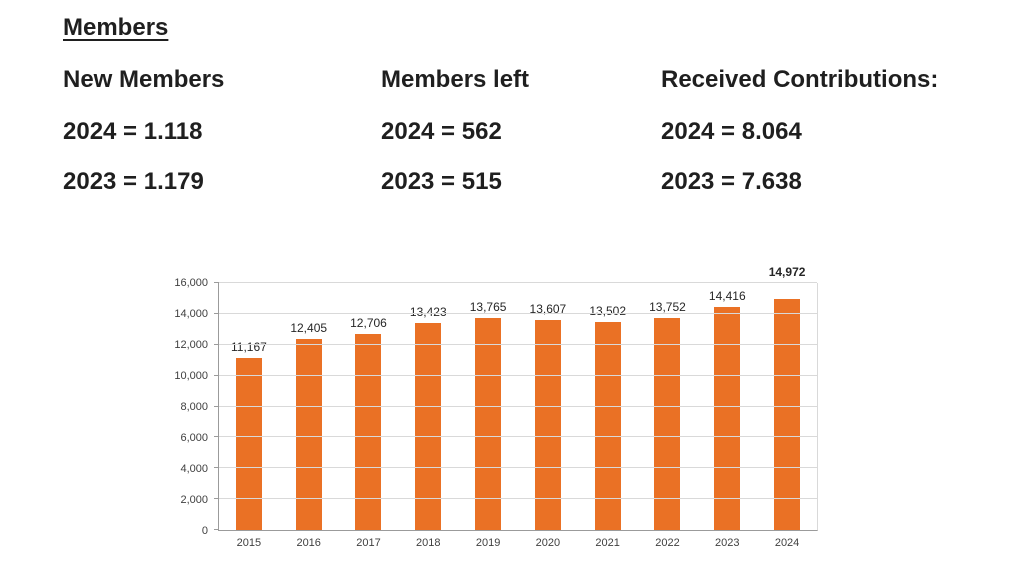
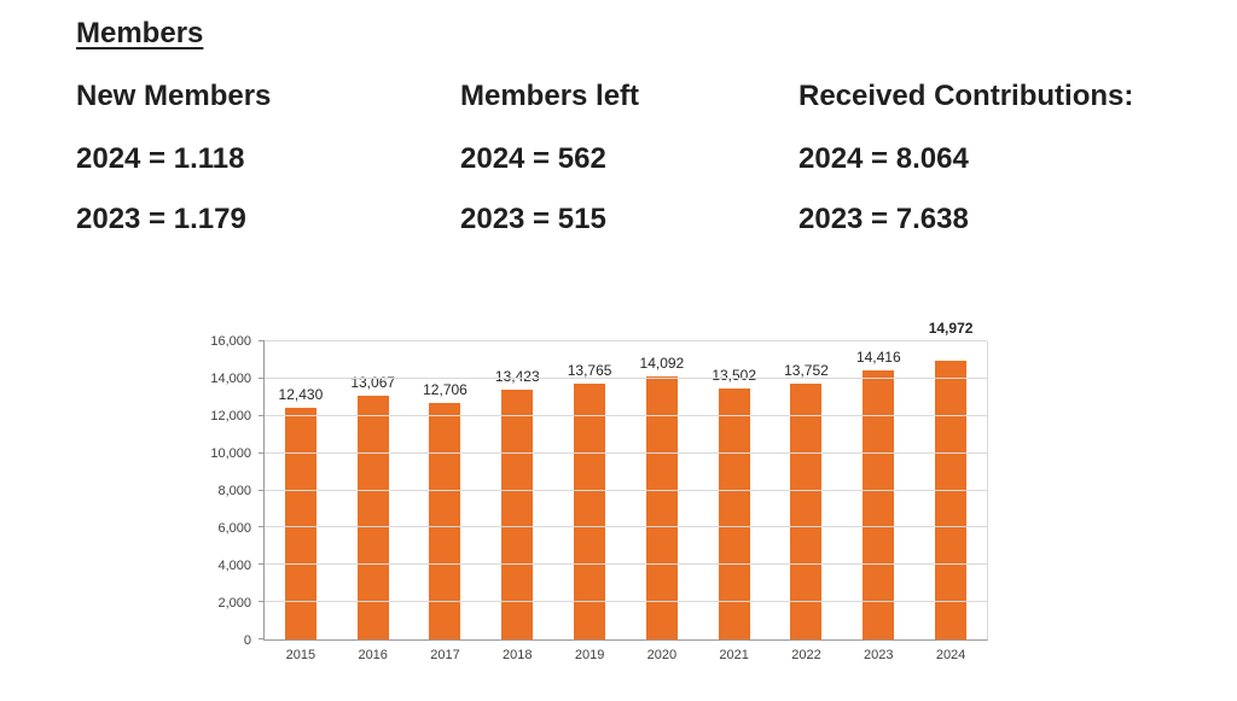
2015: 11,167 -> 12,430
2016: 12,405 -> 13,067
2020: 13,607 -> 14,092
